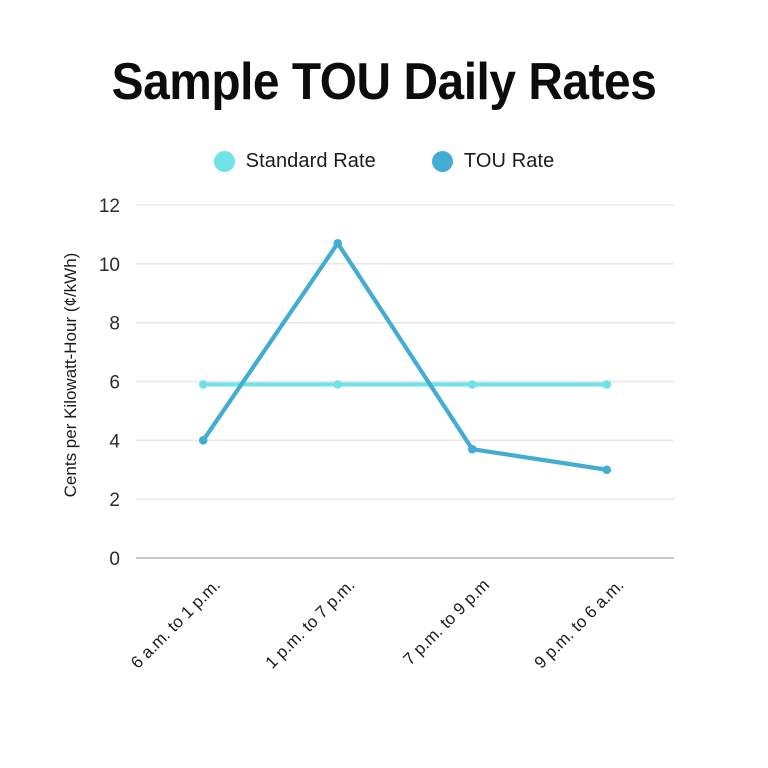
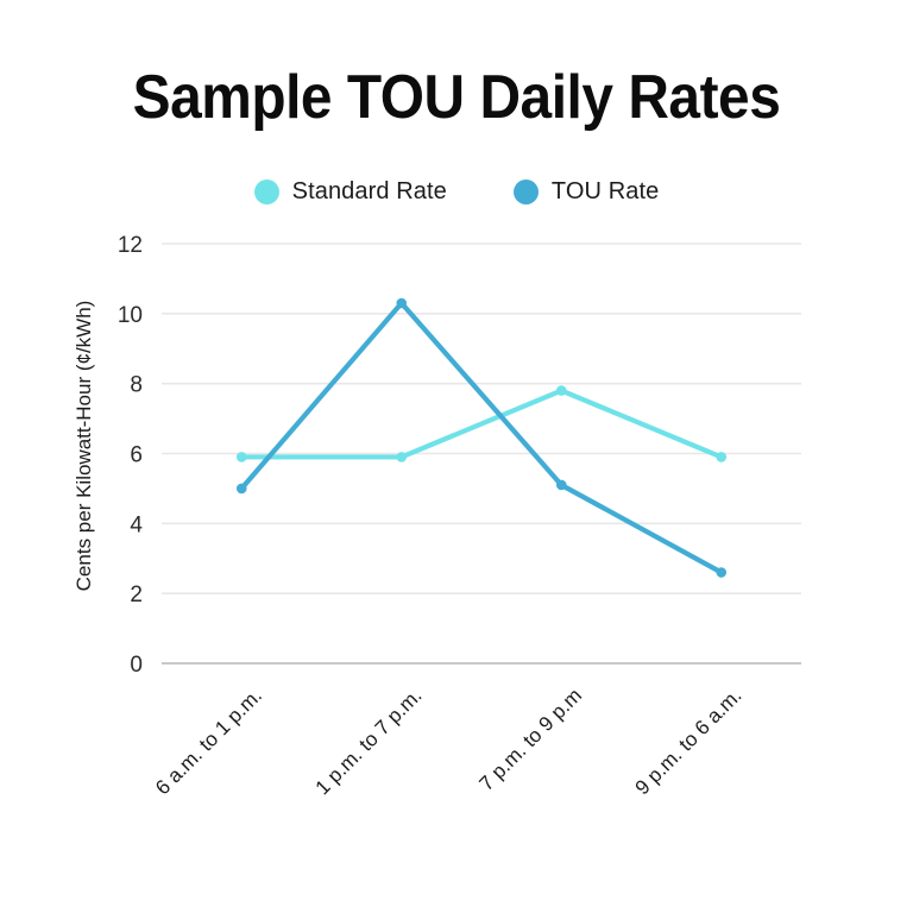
TOU Rate/6 a.m. to 1 p.m.: 4.0 -> 5.0
TOU Rate/1 p.m. to 7 p.m.: 10.7 -> 10.3
Standard Rate/7 p.m. to 9 p.m: 5.9 -> 7.8
TOU Rate/7 p.m. to 9 p.m: 3.7 -> 5.1
TOU Rate/9 p.m. to 6 a.m.: 3.0 -> 2.6
